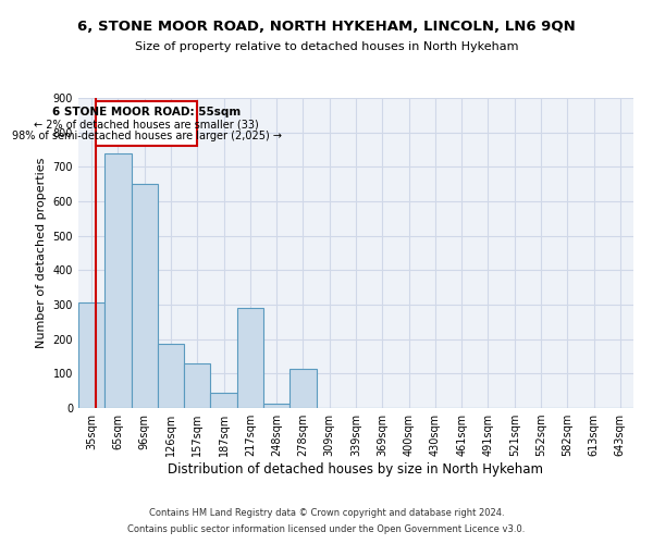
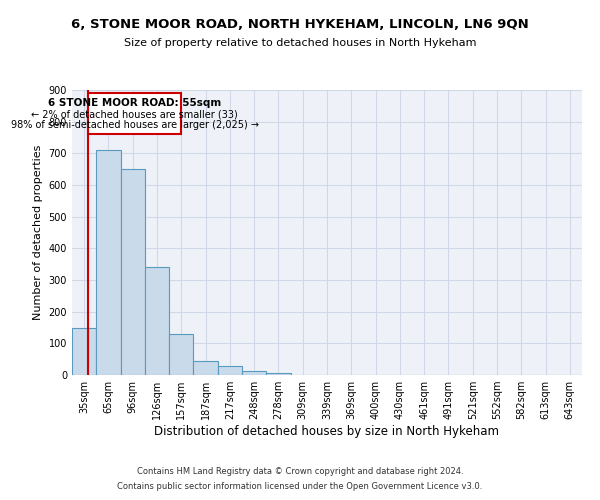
35sqm: 305 -> 150
65sqm: 740 -> 710
126sqm: 185 -> 340
217sqm: 290 -> 30
278sqm: 115 -> 5
